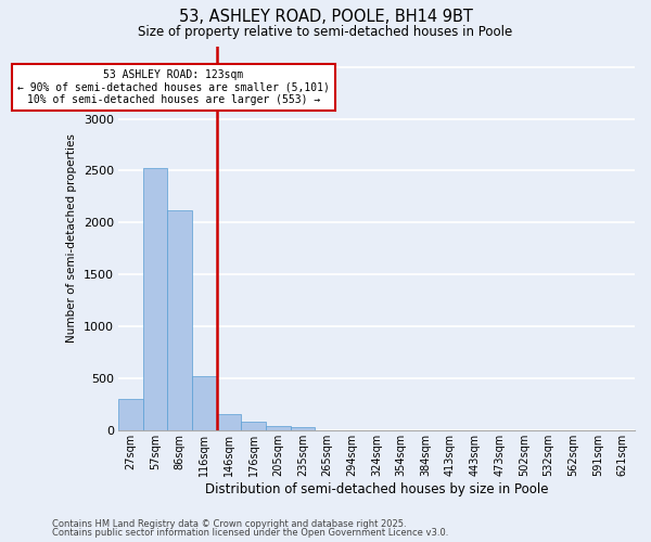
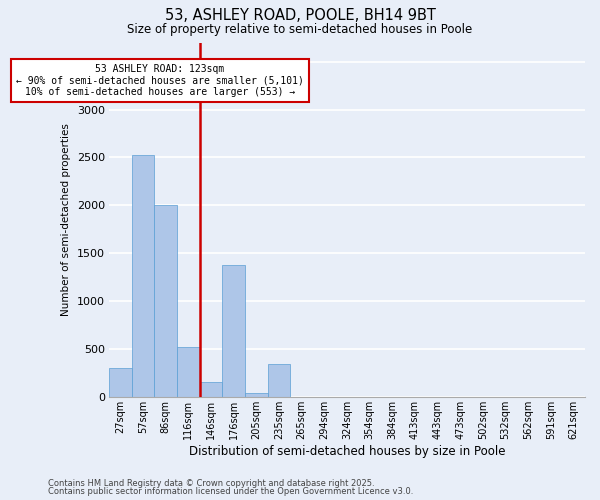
86sqm: 2120 -> 2000
176sqm: 80 -> 1380
235sqm: 30 -> 340
